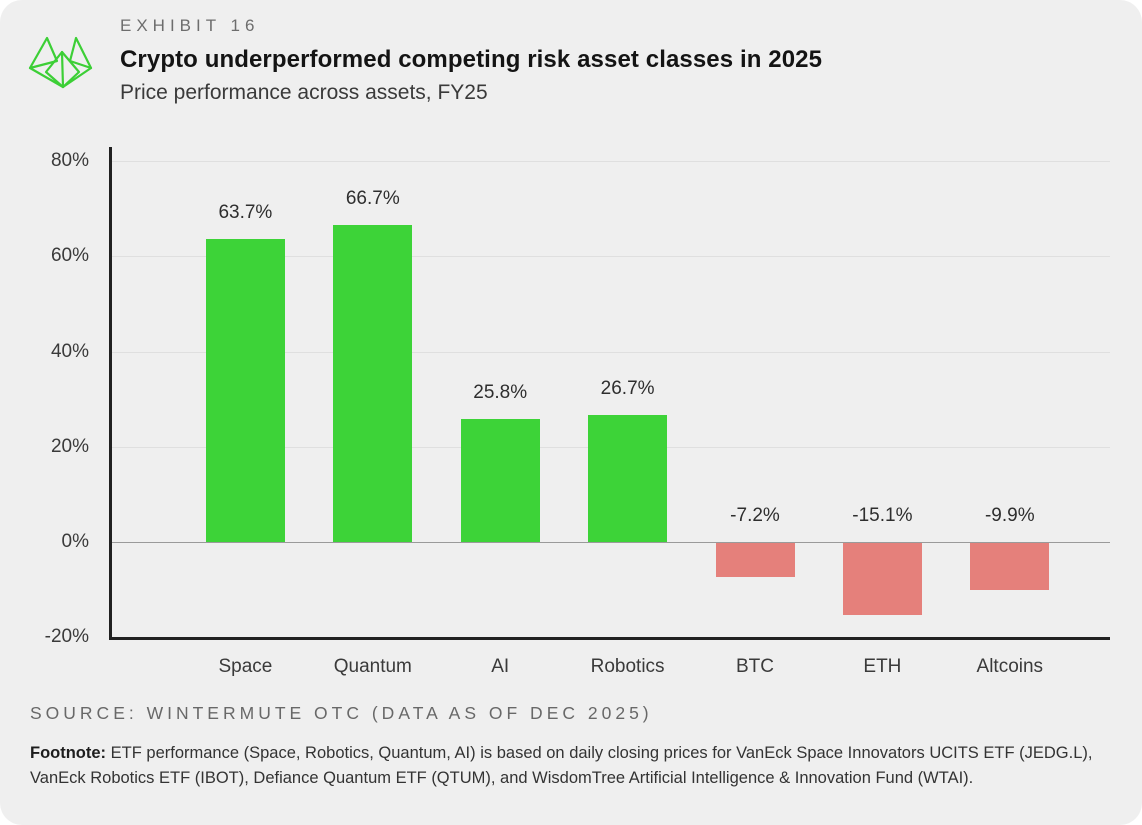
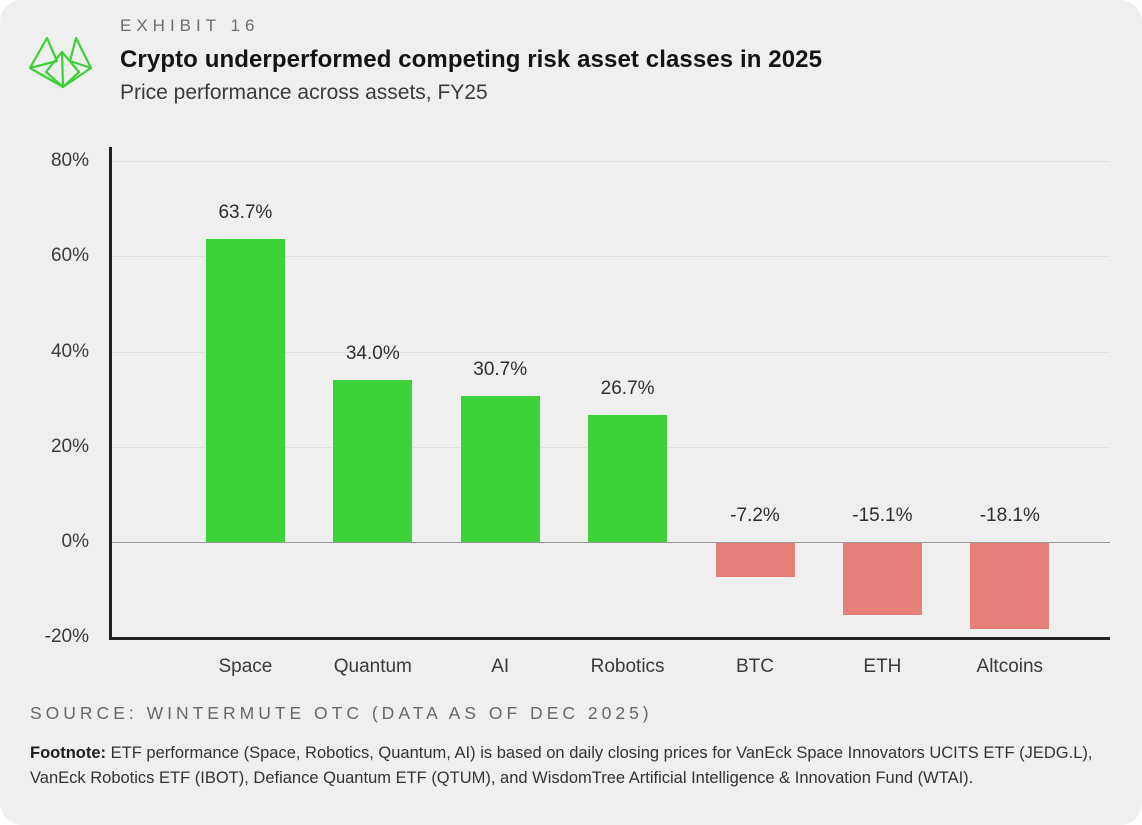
Quantum: 66.7% -> 34.0%
AI: 25.8% -> 30.7%
Altcoins: -9.9% -> -18.1%
